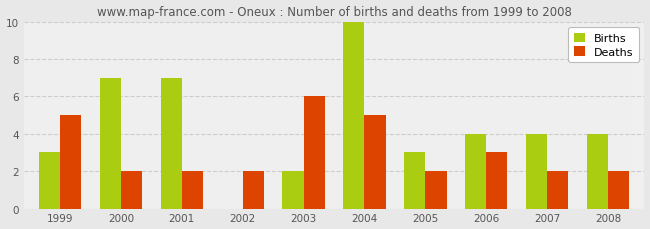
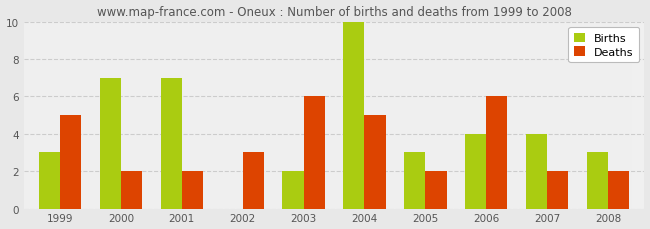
Deaths/2002: 2 -> 3
Deaths/2006: 3 -> 6
Births/2008: 4 -> 3
